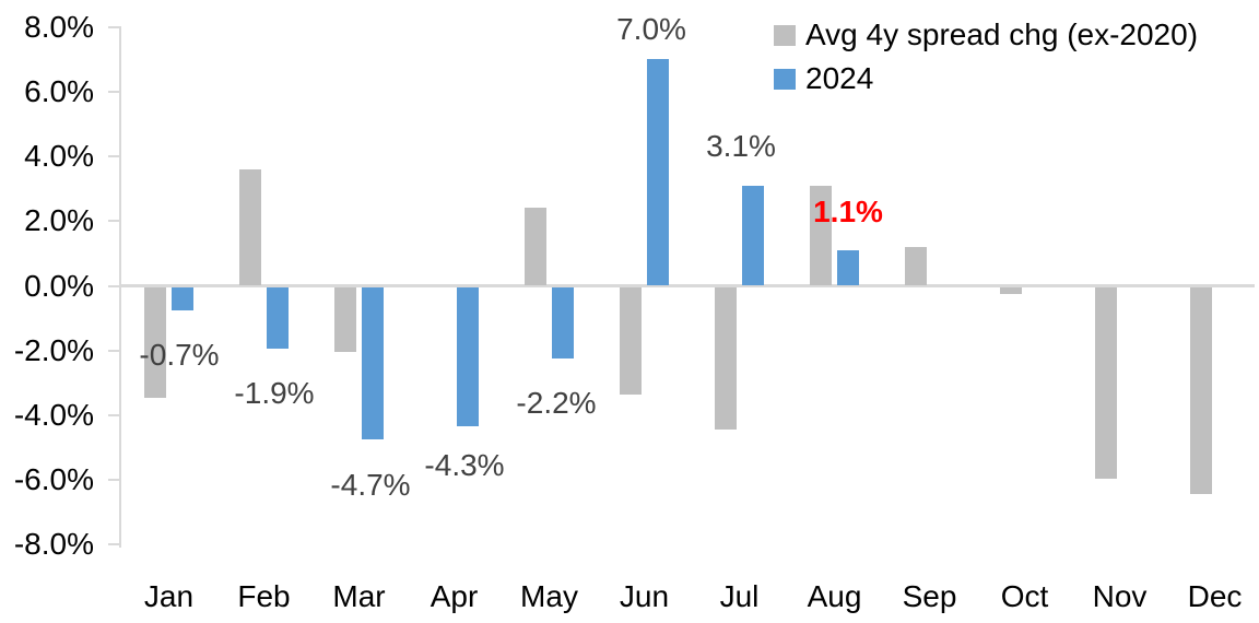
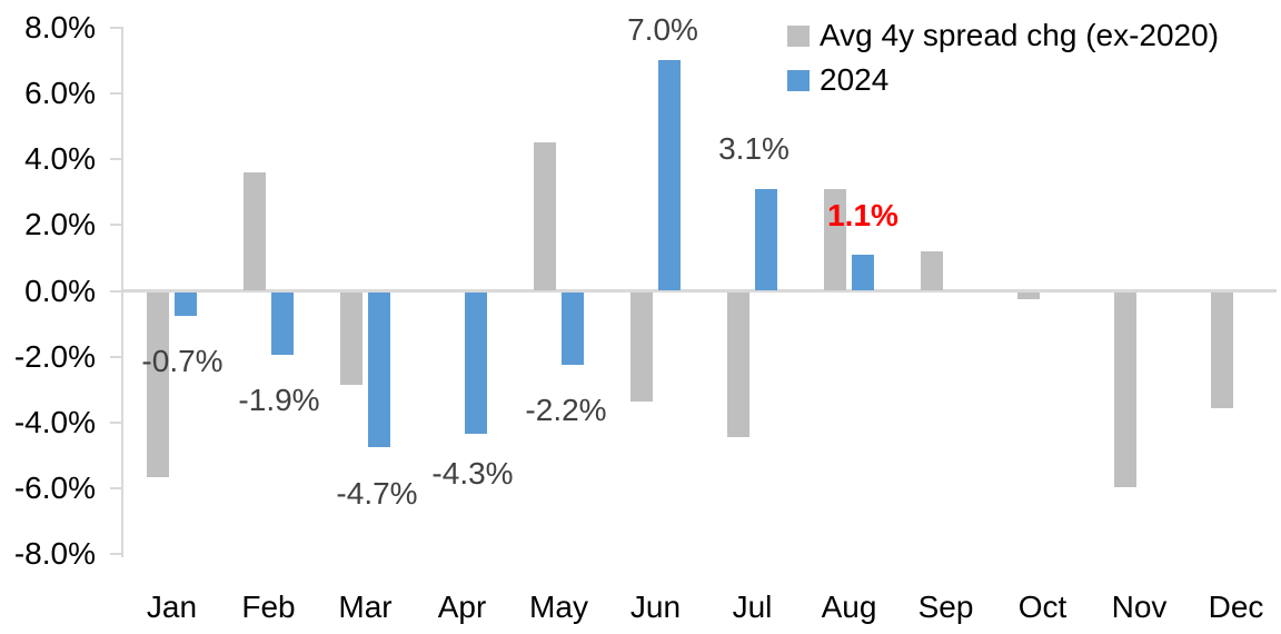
Avg 4y spread chg (ex-2020)/Jan: -3.4% -> -5.6%
Avg 4y spread chg (ex-2020)/Mar: -2.0% -> -2.8%
Avg 4y spread chg (ex-2020)/May: 2.4% -> 4.5%
Avg 4y spread chg (ex-2020)/Dec: -6.4% -> -3.5%
